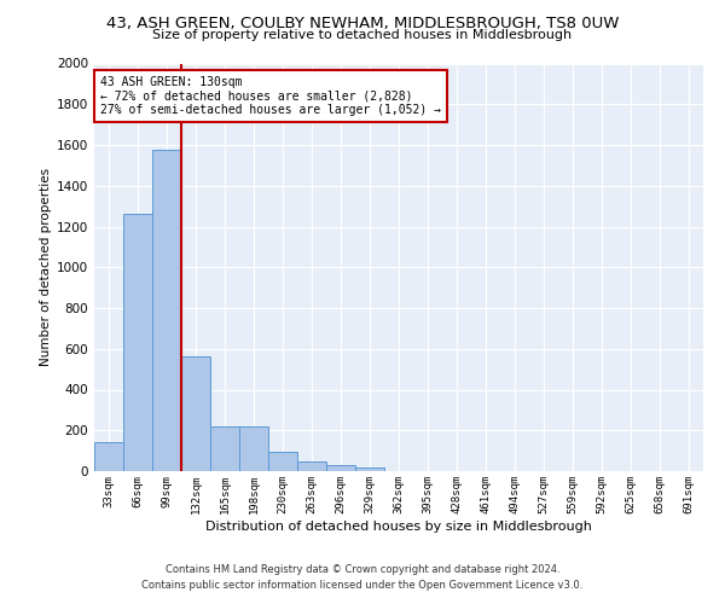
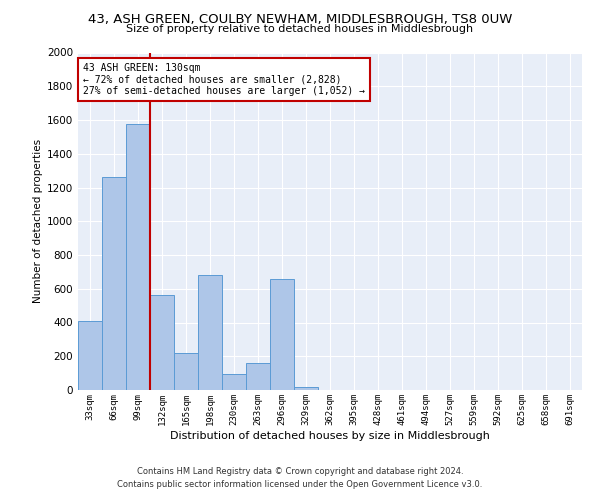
33sqm: 140 -> 410
198sqm: 220 -> 680
263sqm: 50 -> 160
296sqm: 30 -> 660
